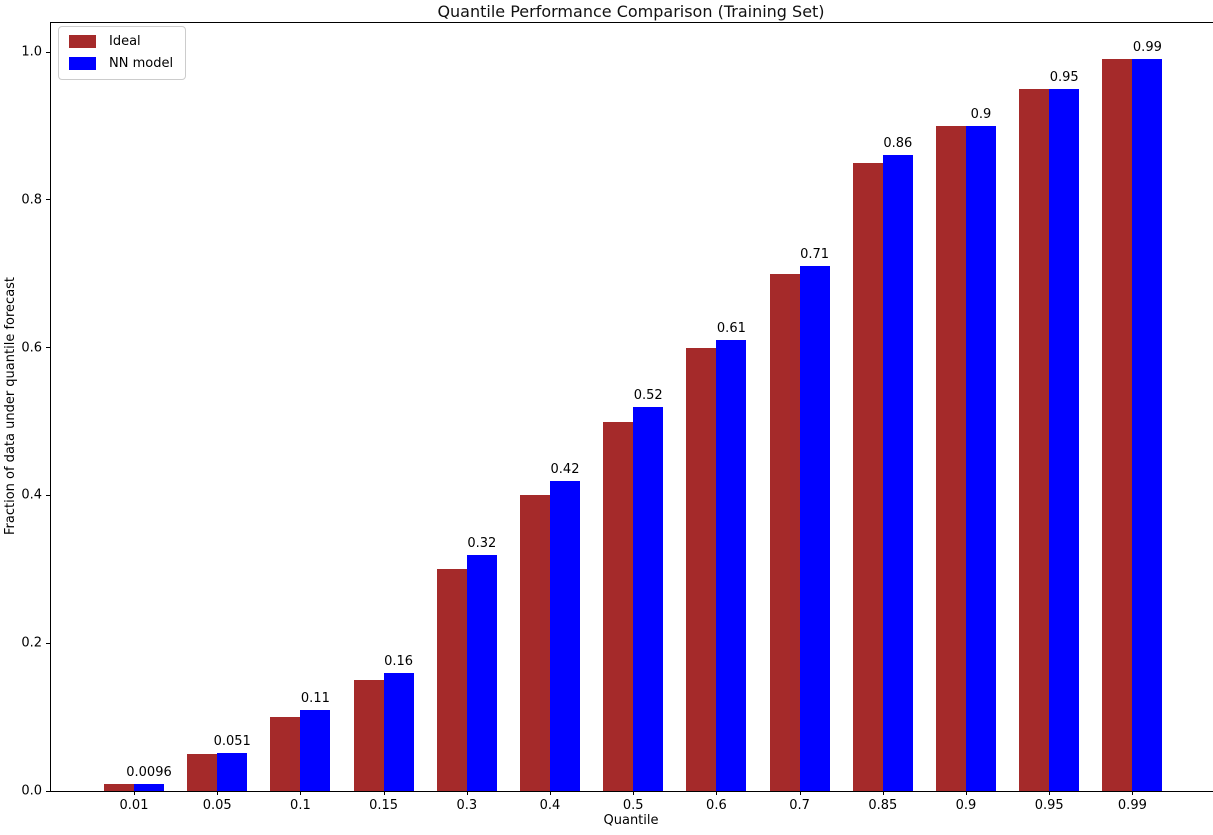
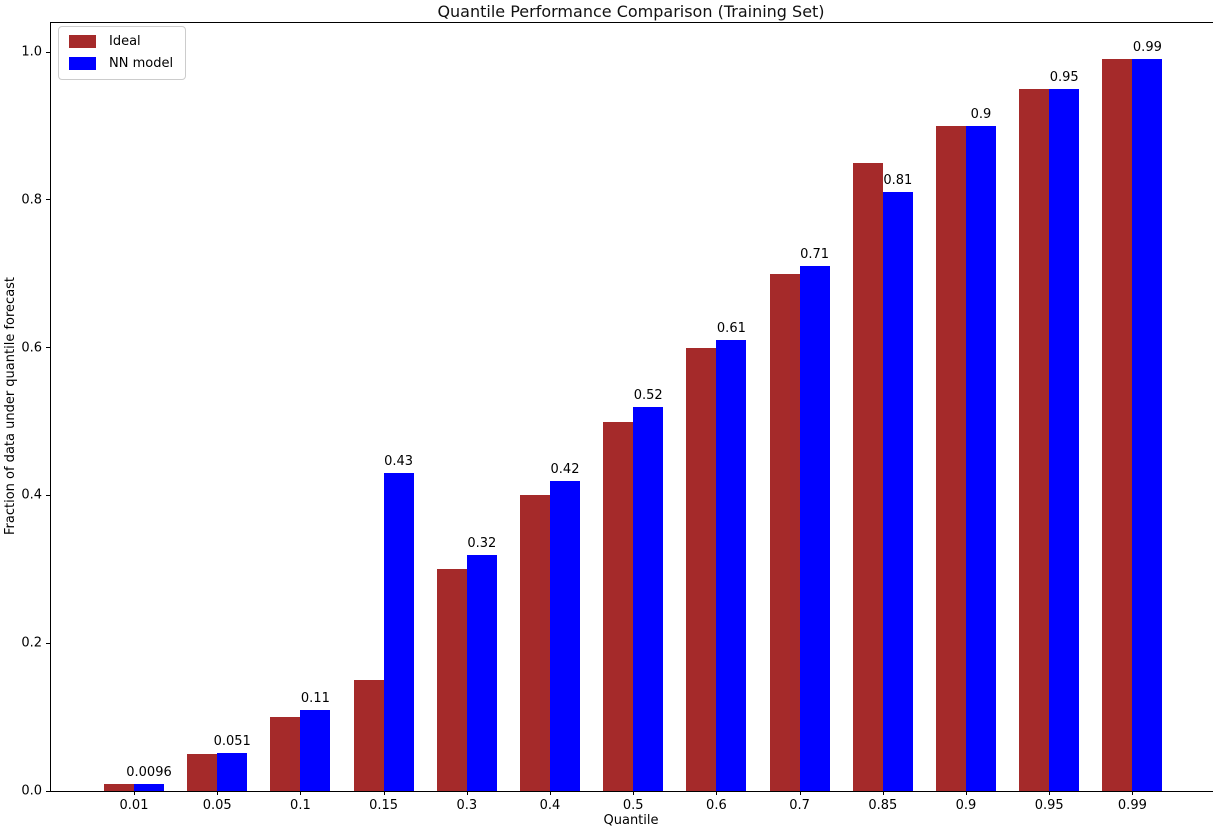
NN model/0.15: 0.16 -> 0.43
NN model/0.85: 0.86 -> 0.81
